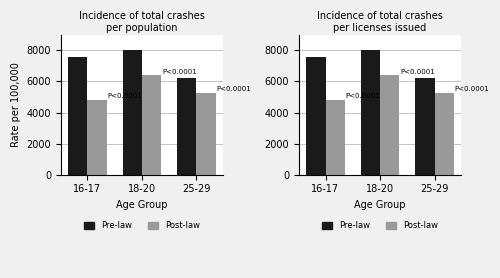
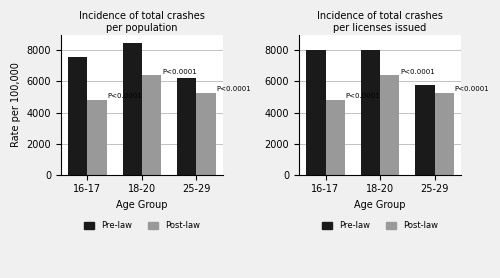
Incidence of total crashes per population/Pre-law/18-20: 8000 -> 8500
Incidence of total crashes per licenses issued/Pre-law/16-17: 7600 -> 8000
Incidence of total crashes per licenses issued/Pre-law/25-29: 6200 -> 5800
